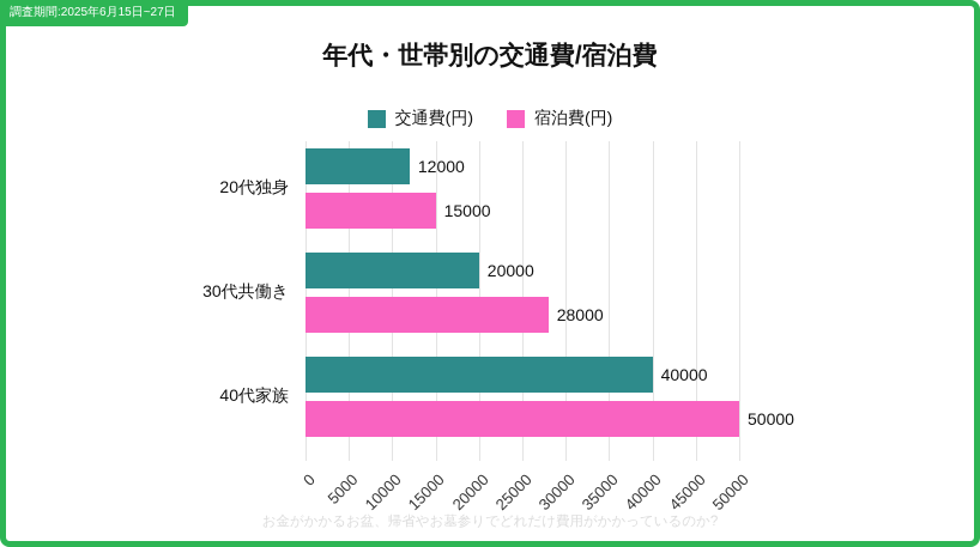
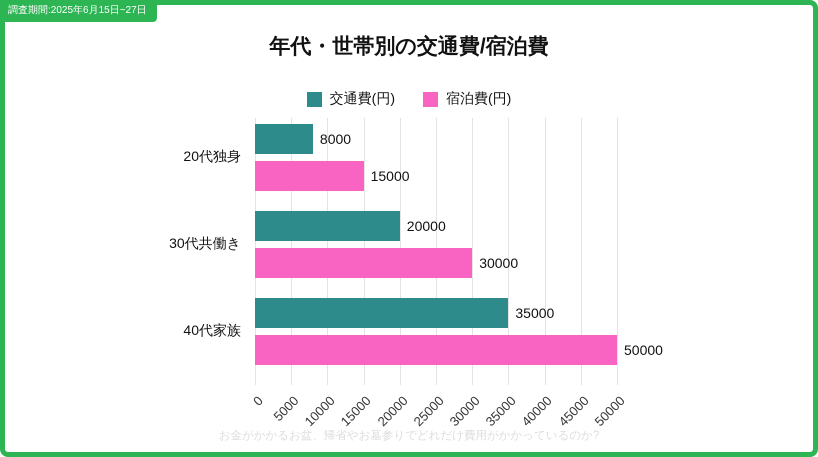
交通費(円)/20代独身: 12000 -> 8000
宿泊費(円)/30代共働き: 28000 -> 30000
交通費(円)/40代家族: 40000 -> 35000
